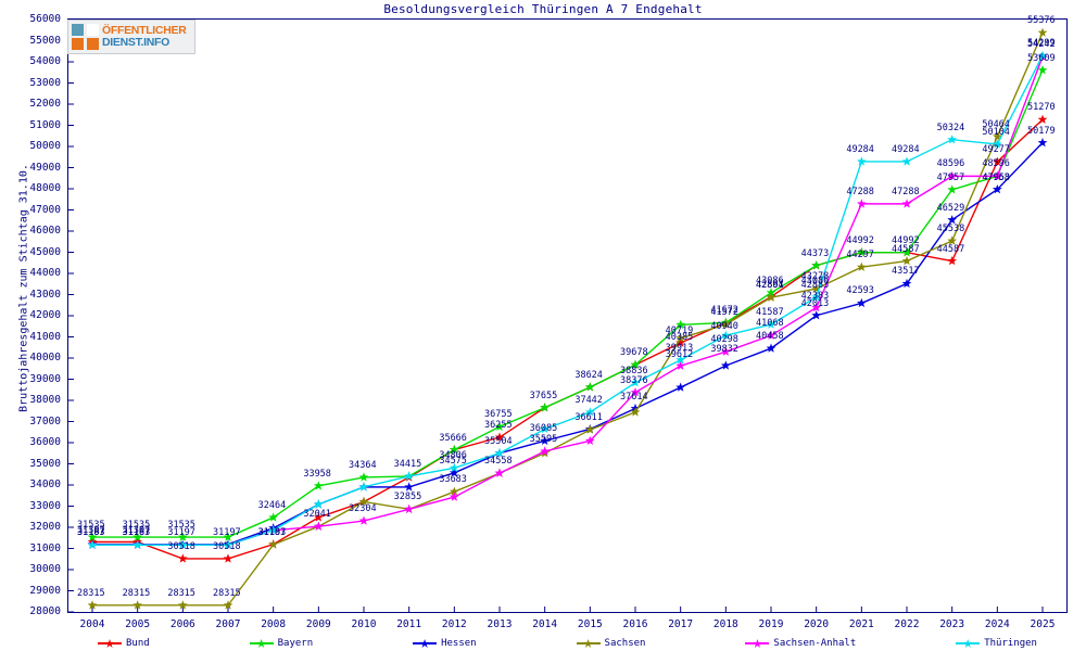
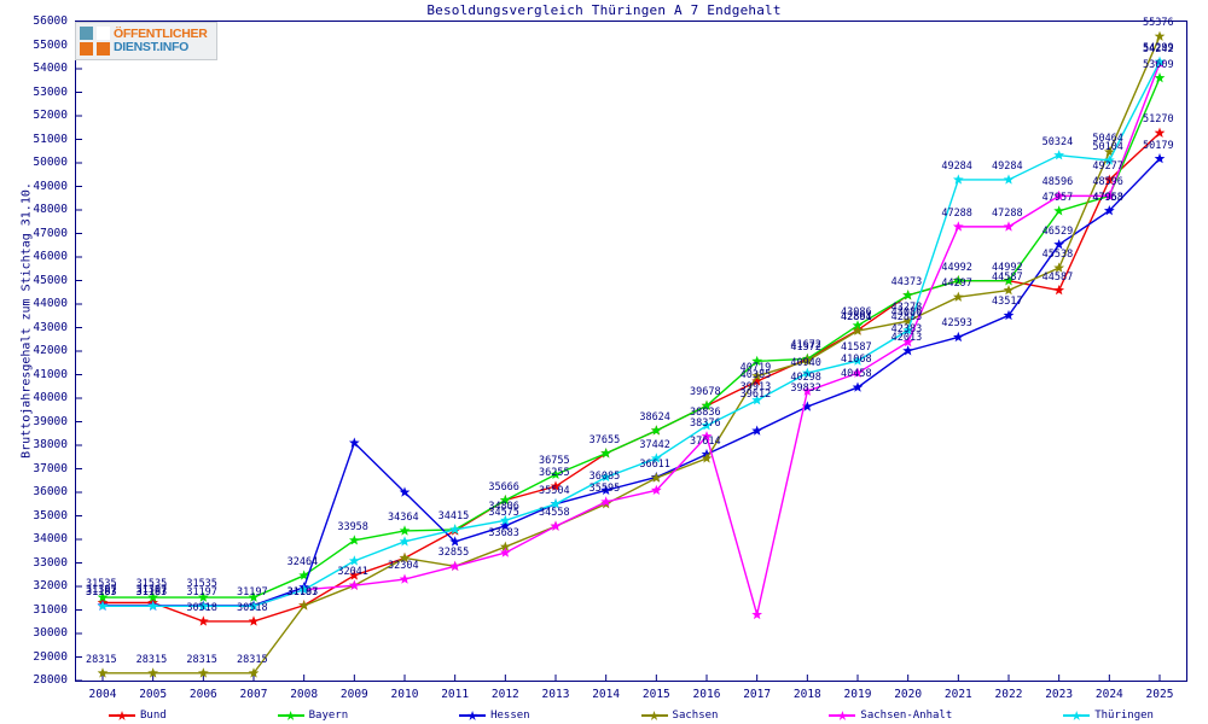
Hessen/2009: 33100 -> 38100
Hessen/2010: 33900 -> 36000
Sachsen-Anhalt/2017: 39600 -> 30800
